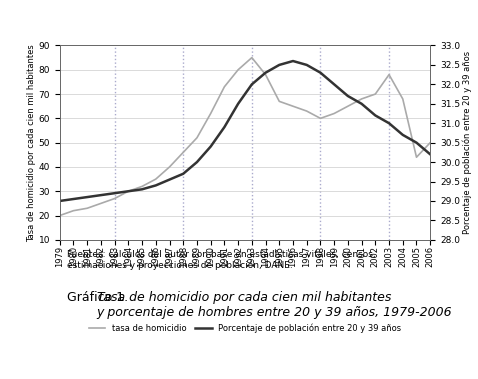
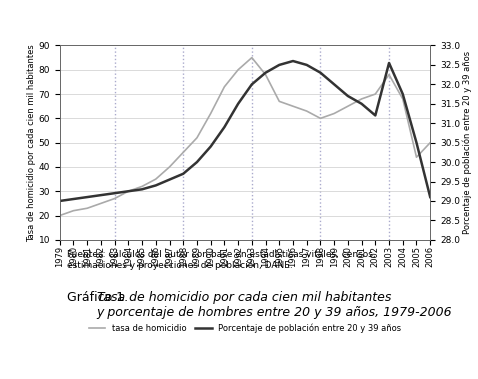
Porcentaje de población entre 20 y 39 años/2003: 31.00 -> 32.55
Porcentaje de población entre 20 y 39 años/2004: 30.70 -> 31.75
Porcentaje de población entre 20 y 39 años/2006: 30.20 -> 29.10
